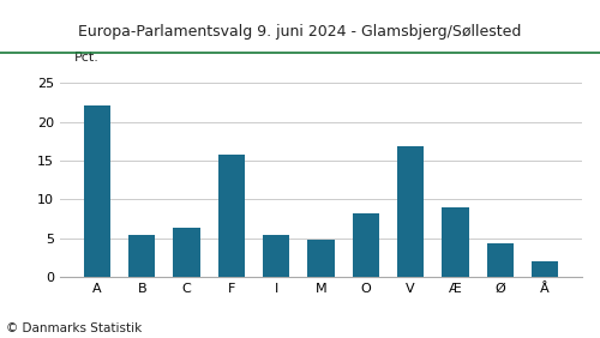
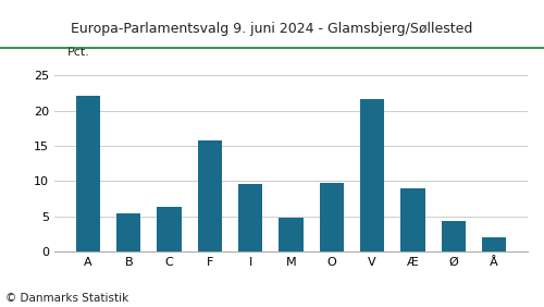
I: 5.4 -> 9.6
O: 8.2 -> 9.8
V: 16.8 -> 21.6
